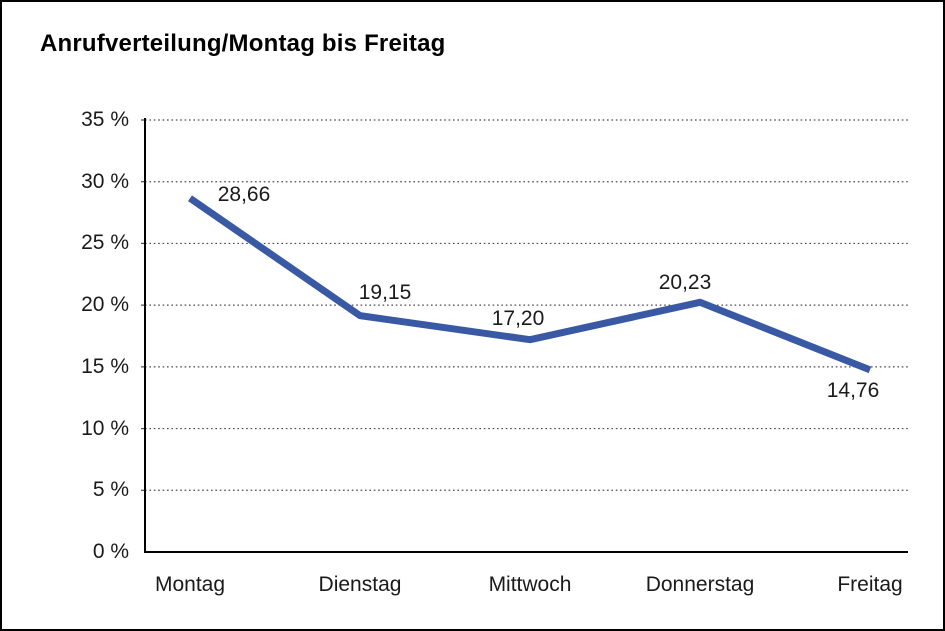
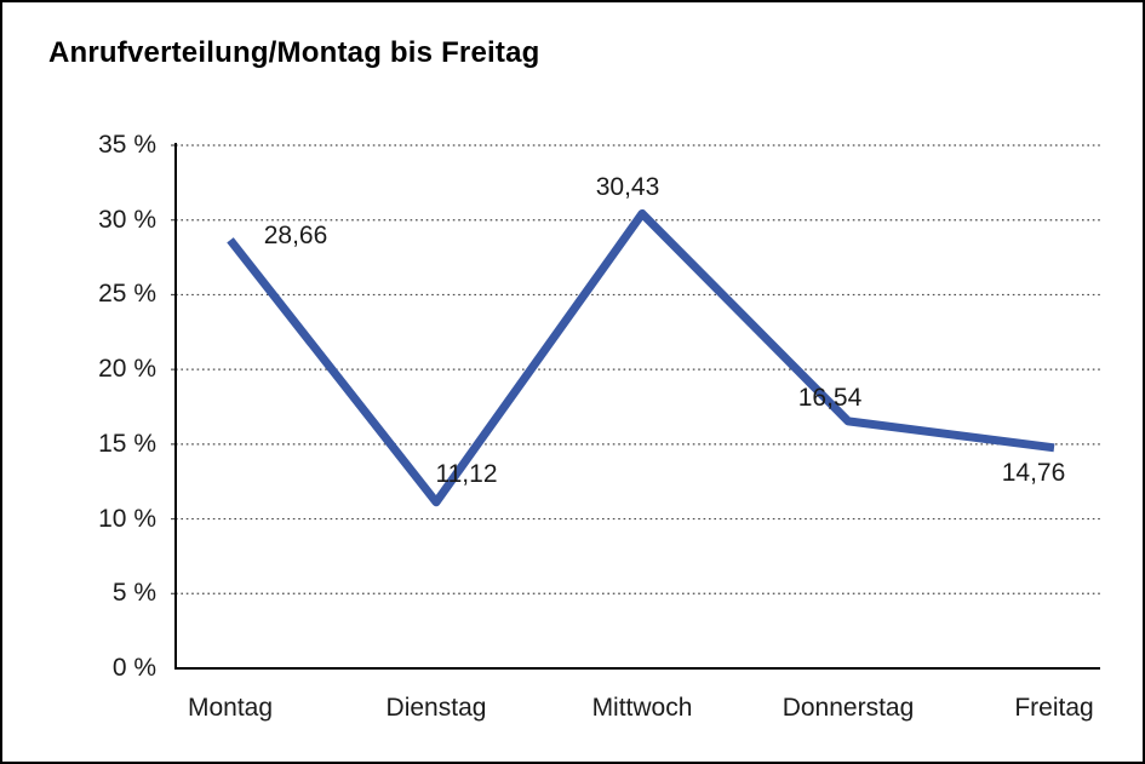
Dienstag: 19,15 -> 11,12
Mittwoch: 17,20 -> 30,43
Donnerstag: 20,23 -> 16,54
